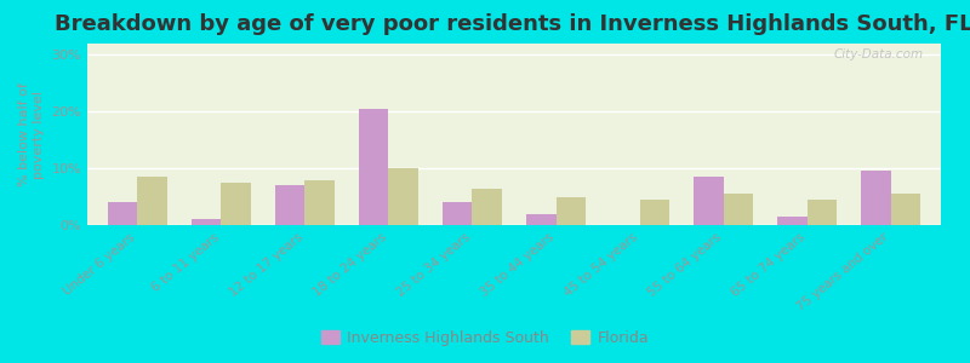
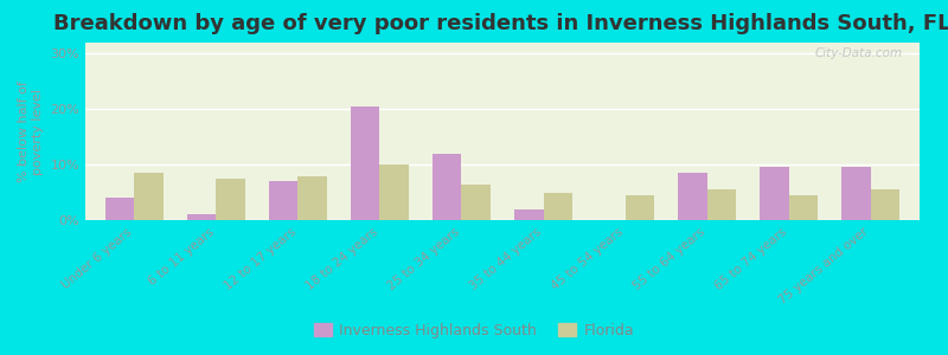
Inverness Highlands South/25 to 34 years: 4.0% -> 12.0%
Inverness Highlands South/65 to 74 years: 1.5% -> 9.5%
